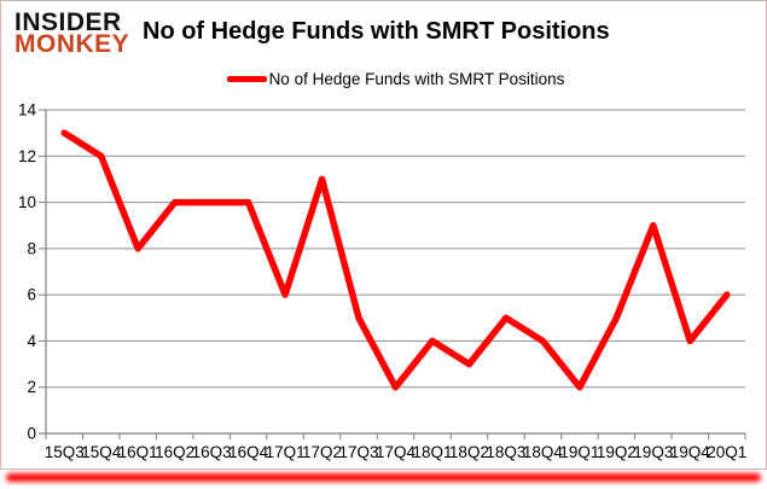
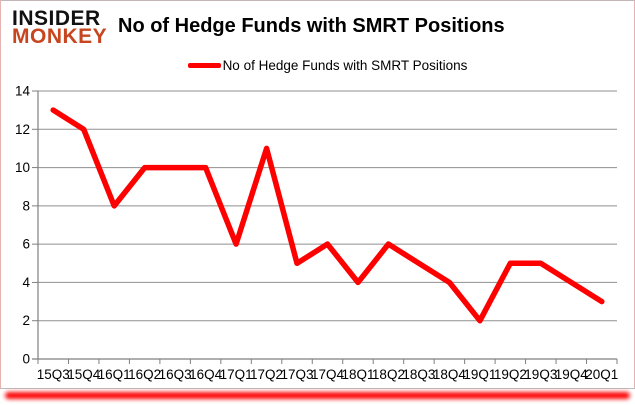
17Q4: 2 -> 6
18Q2: 3 -> 6
19Q3: 9 -> 5
20Q1: 6 -> 3
